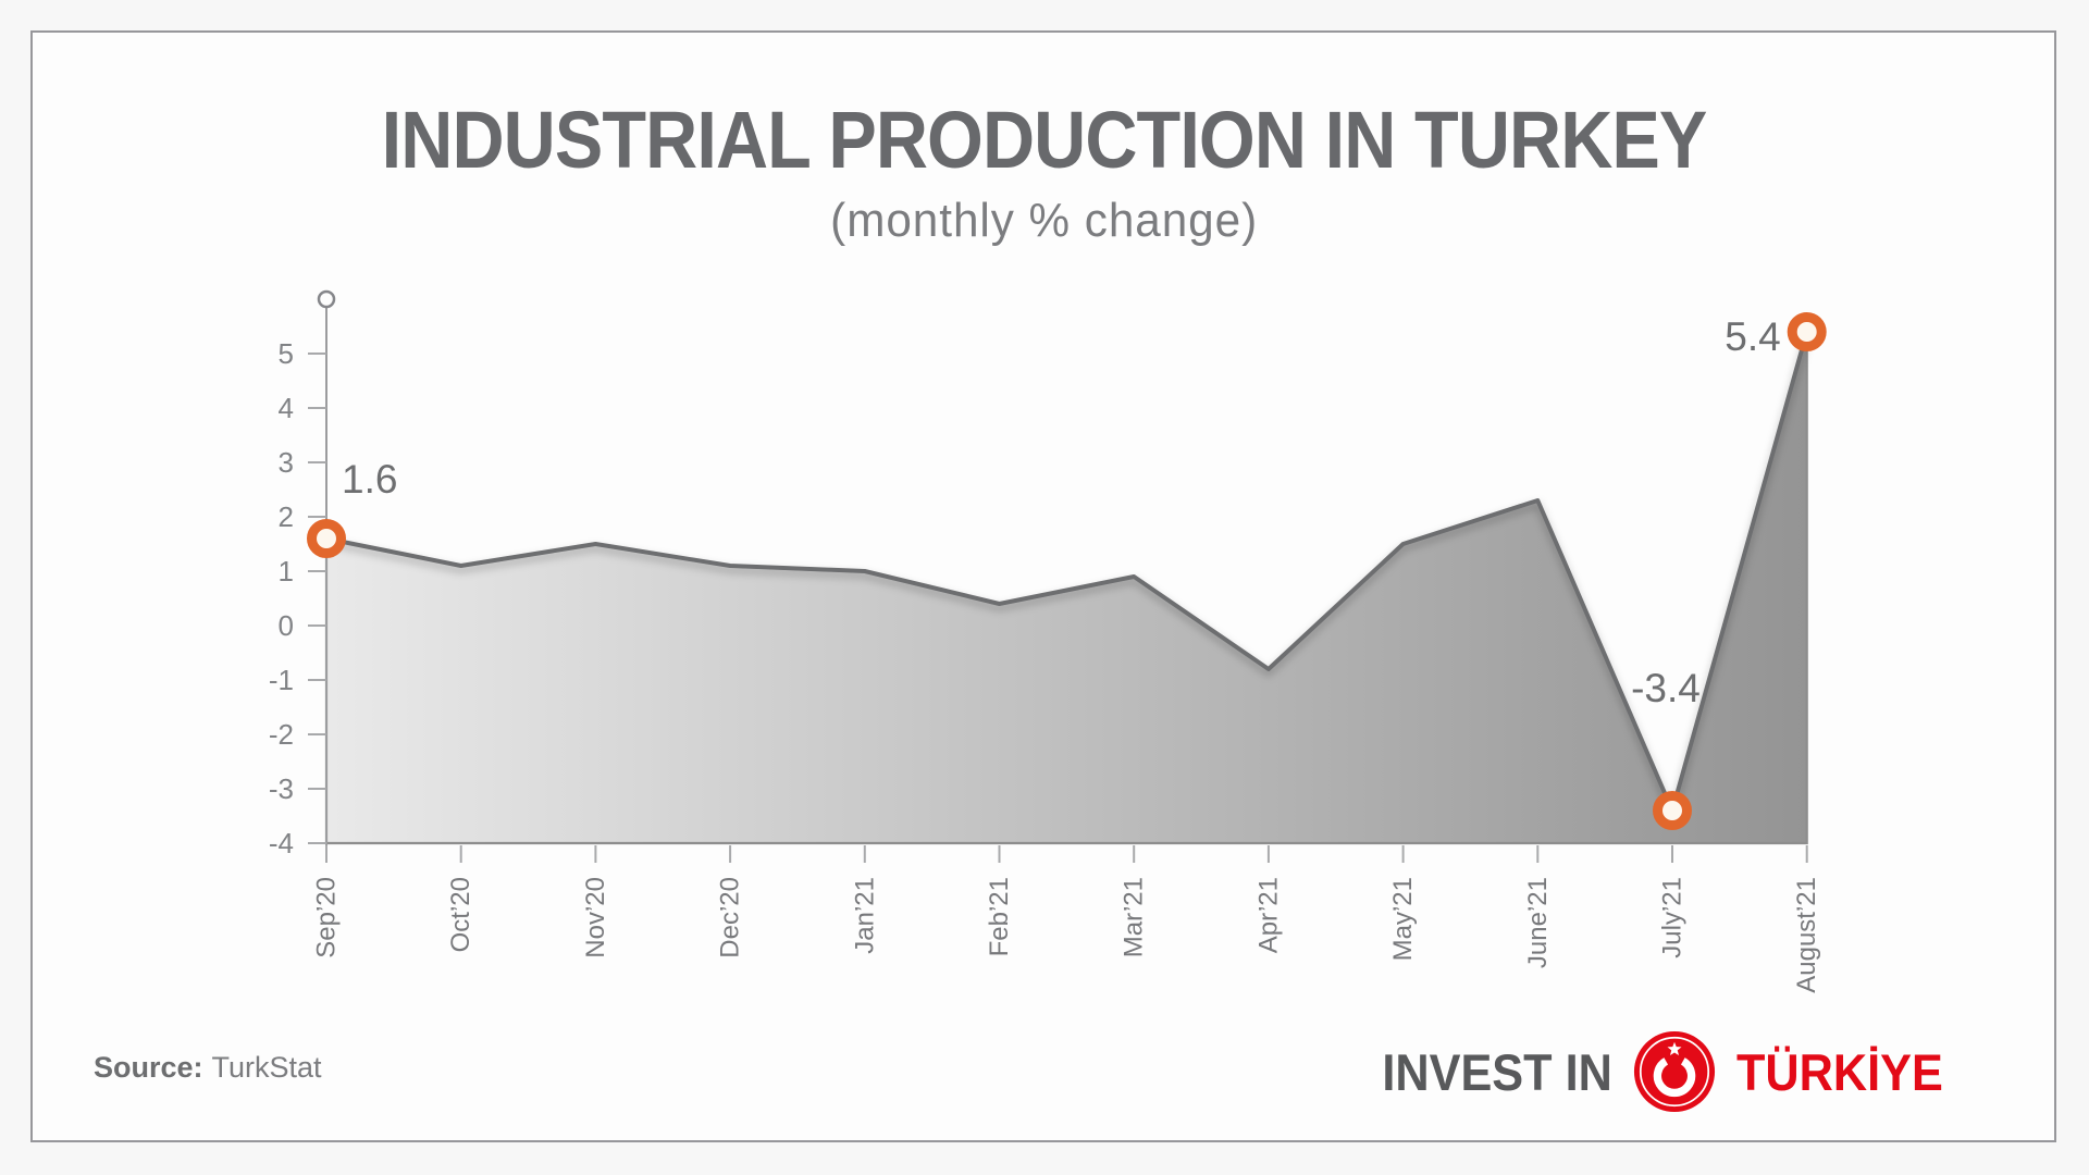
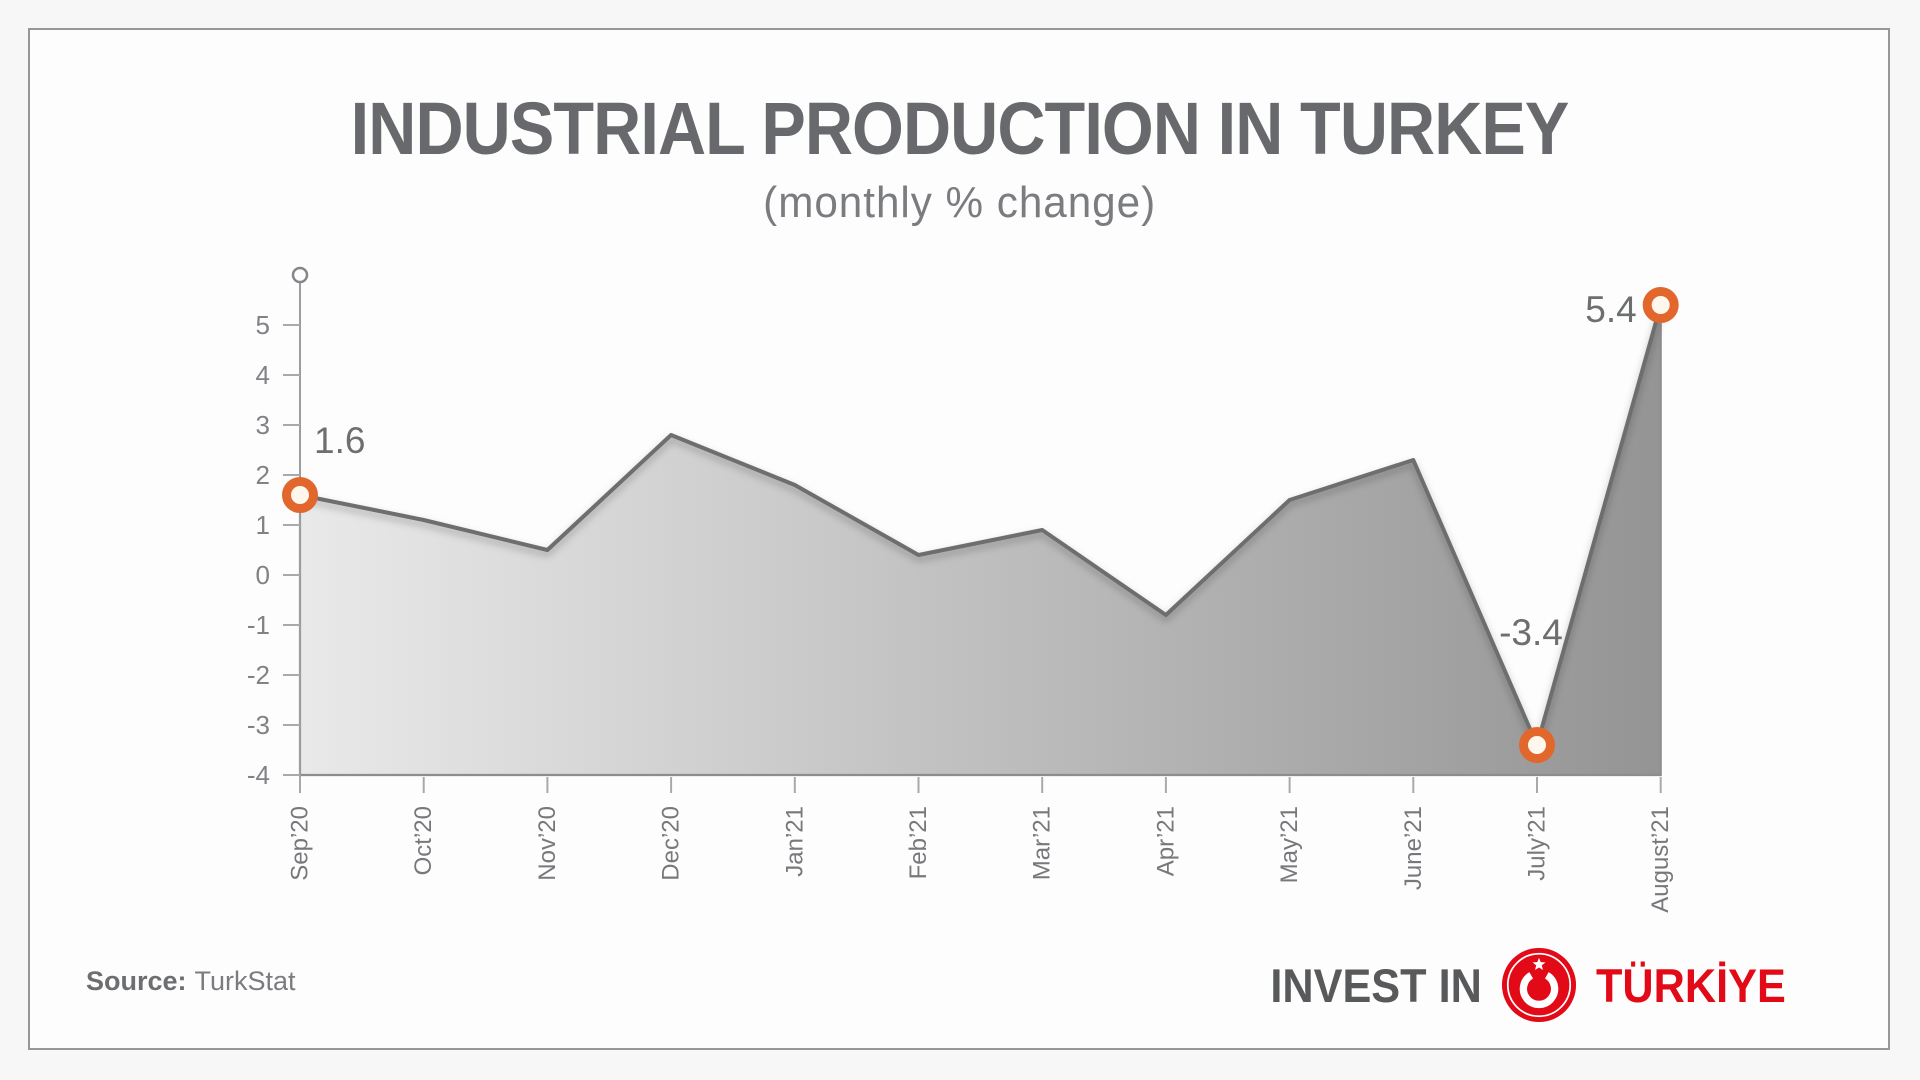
Nov’20: 1.5 -> 0.5
Dec’20: 1.1 -> 2.8
Jan’21: 1.0 -> 1.8
